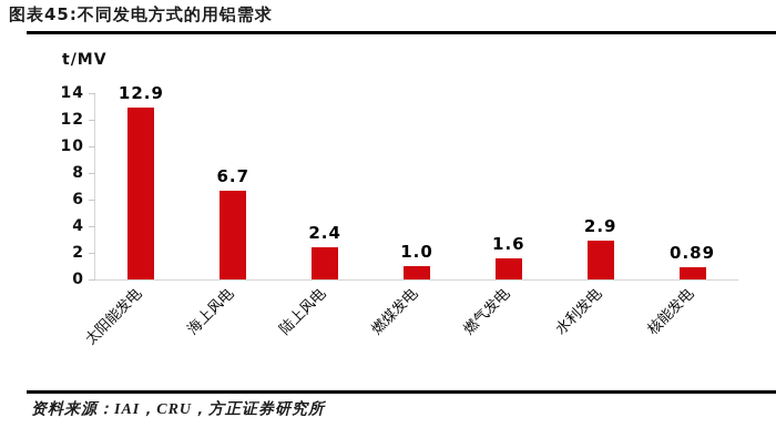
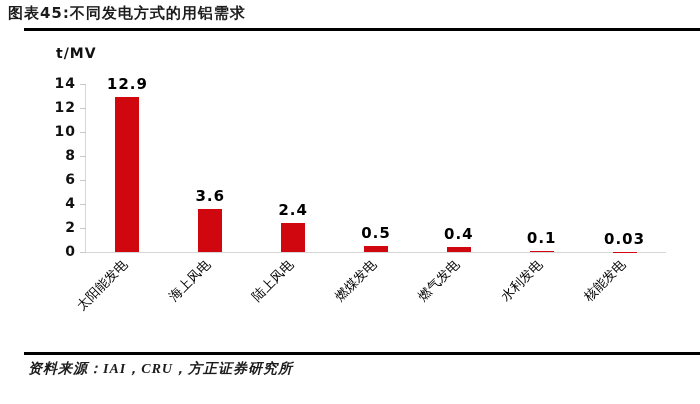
海上风电: 6.7 -> 3.6
燃煤发电: 1.0 -> 0.5
燃气发电: 1.6 -> 0.4
水利发电: 2.9 -> 0.1
核能发电: 0.89 -> 0.03
